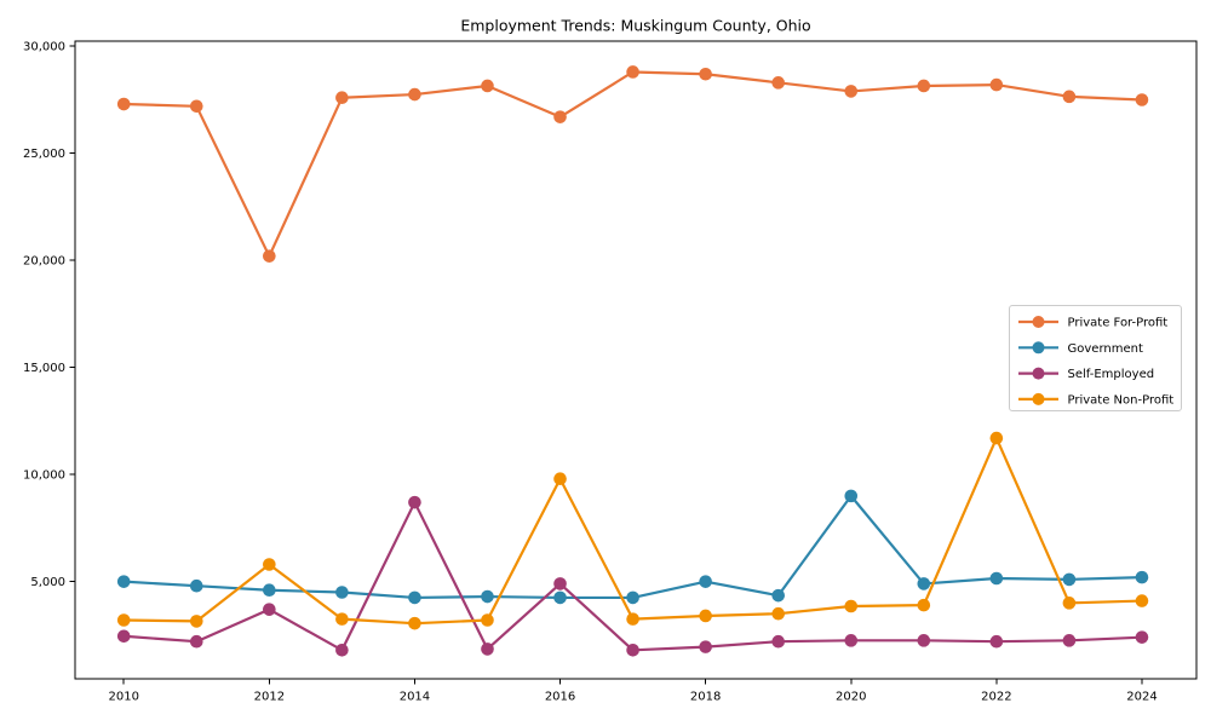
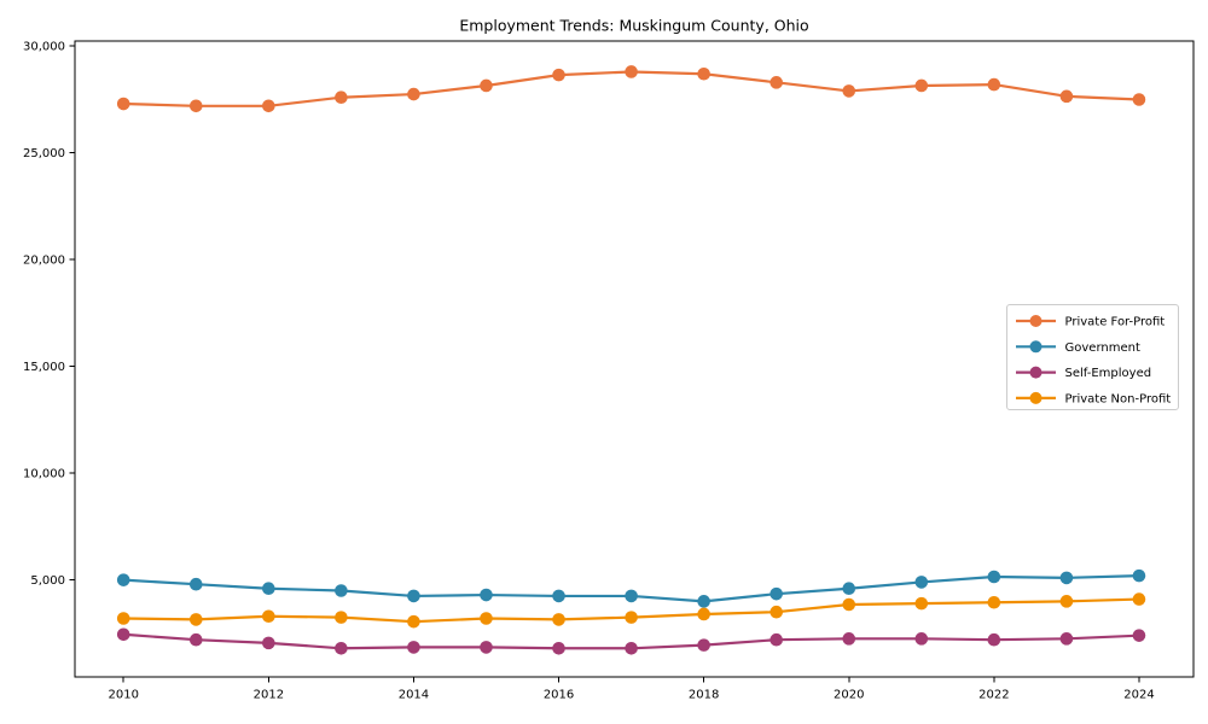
Private For-Profit/2012: 20200 -> 27200
Self-Employed/2012: 3700 -> 2000
Private Non-Profit/2012: 5800 -> 3300
Self-Employed/2014: 8700 -> 1800
Private For-Profit/2016: 26700 -> 28600
Self-Employed/2016: 4900 -> 1800
Private Non-Profit/2016: 9800 -> 3200
Government/2018: 5000 -> 4000
Government/2020: 9000 -> 4600
Private Non-Profit/2022: 11700 -> 4000
